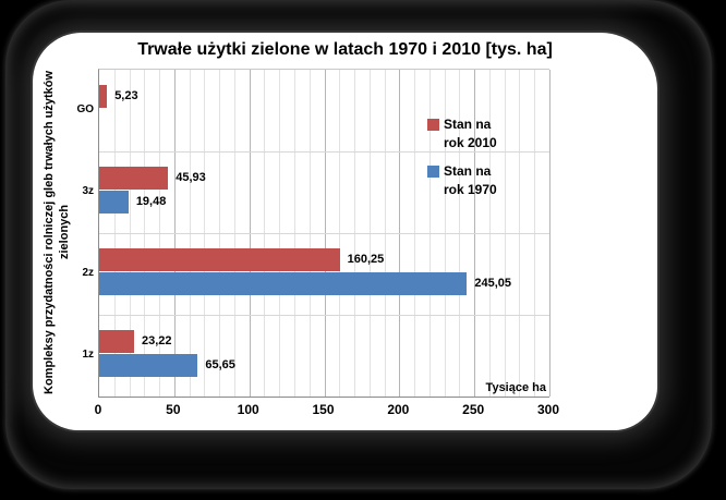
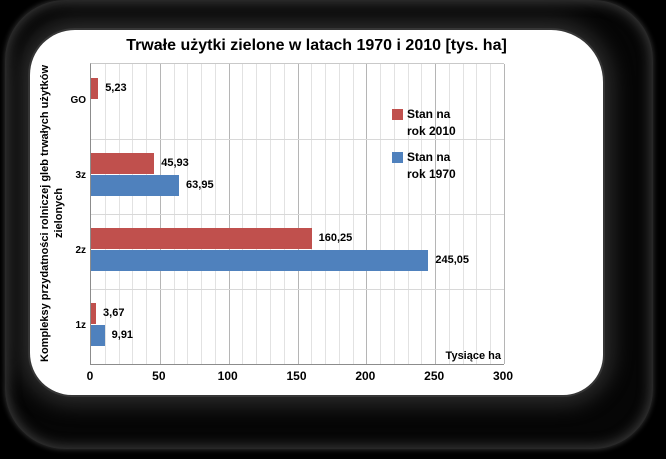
Stan na rok 1970/3z: 19,48 -> 63,95
Stan na rok 2010/1z: 23,22 -> 3,67
Stan na rok 1970/1z: 65,65 -> 9,91
